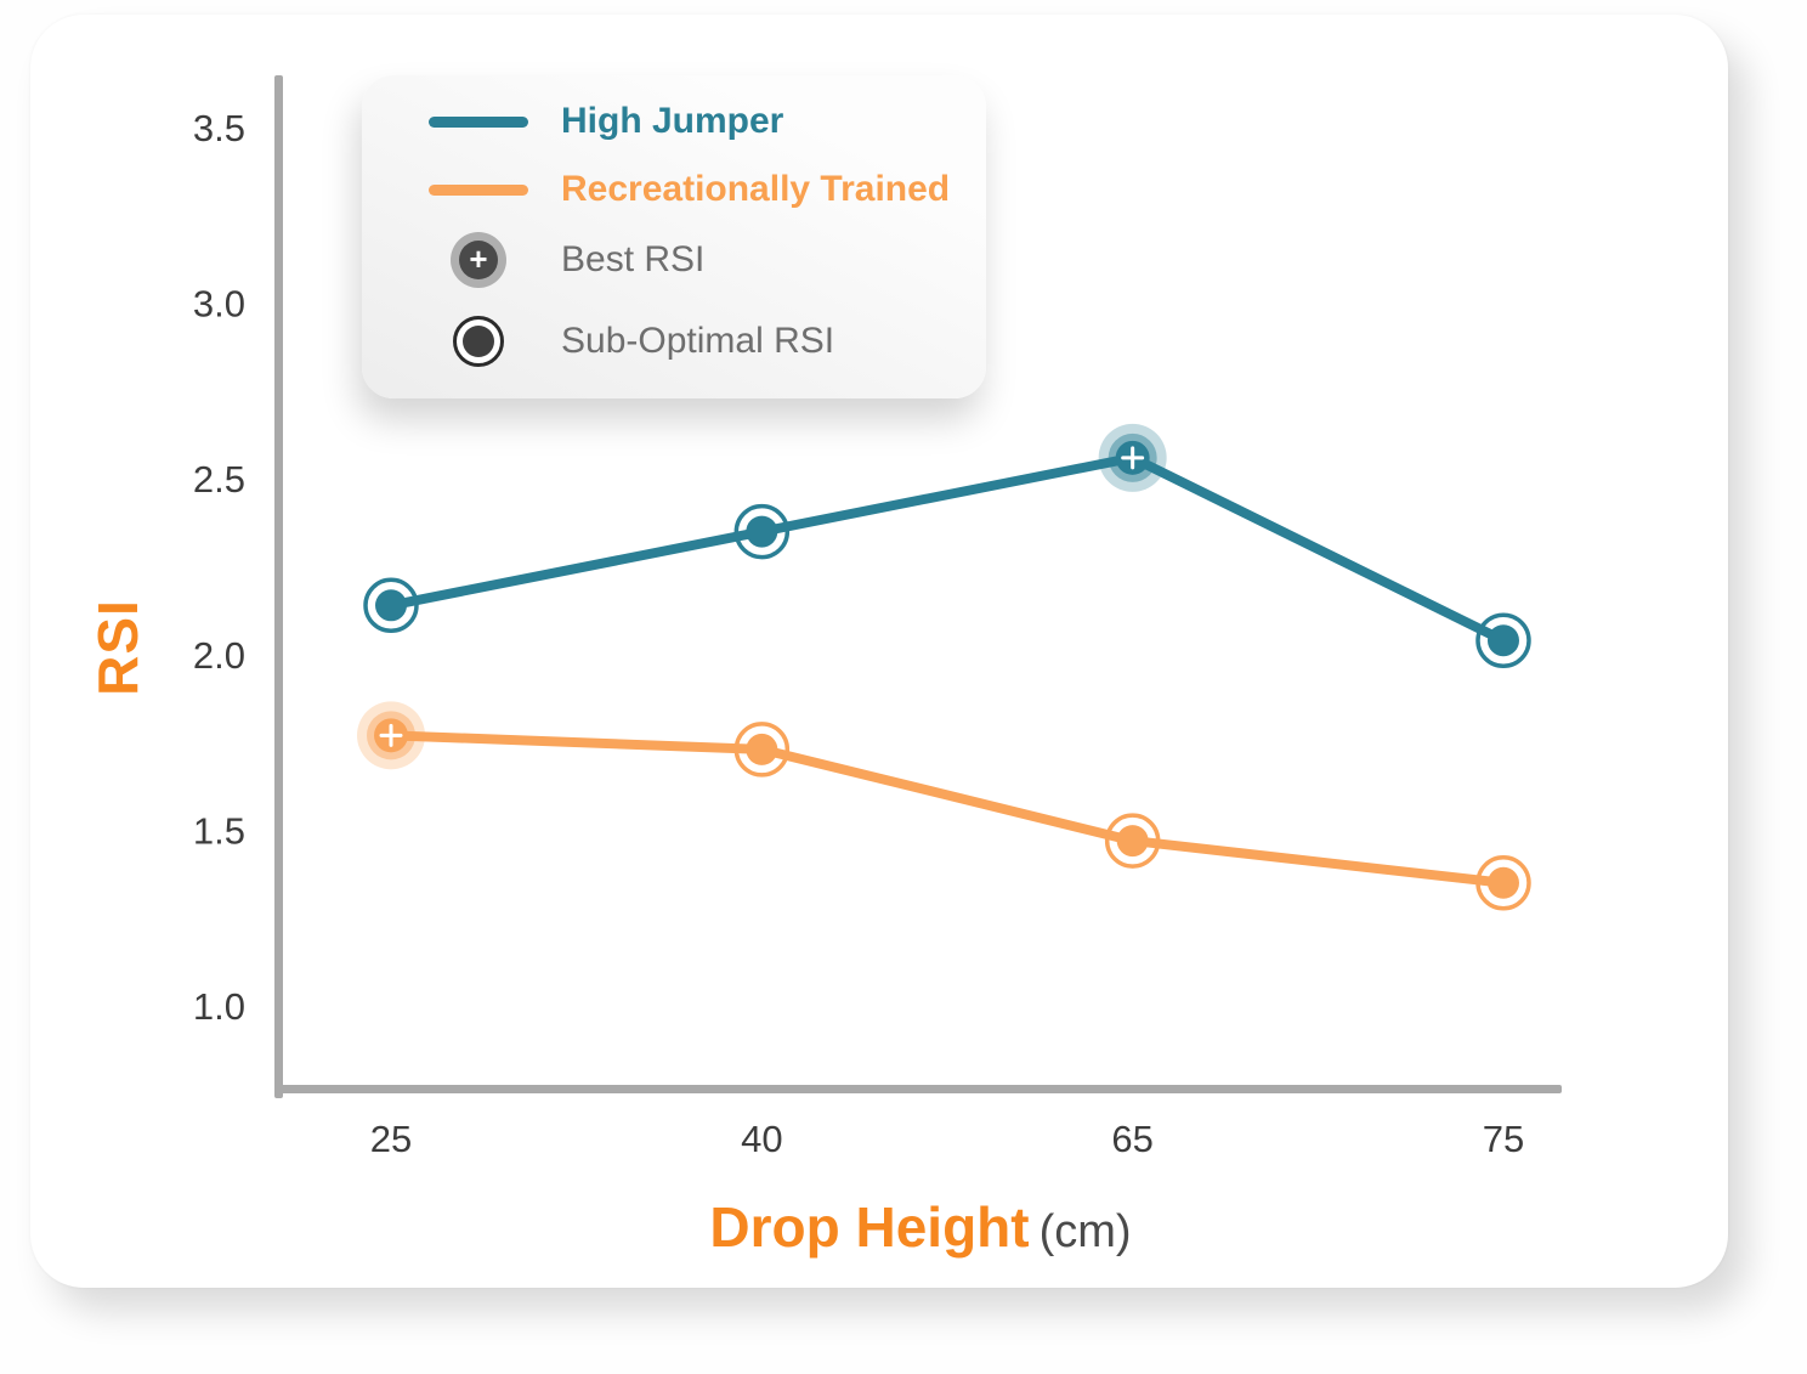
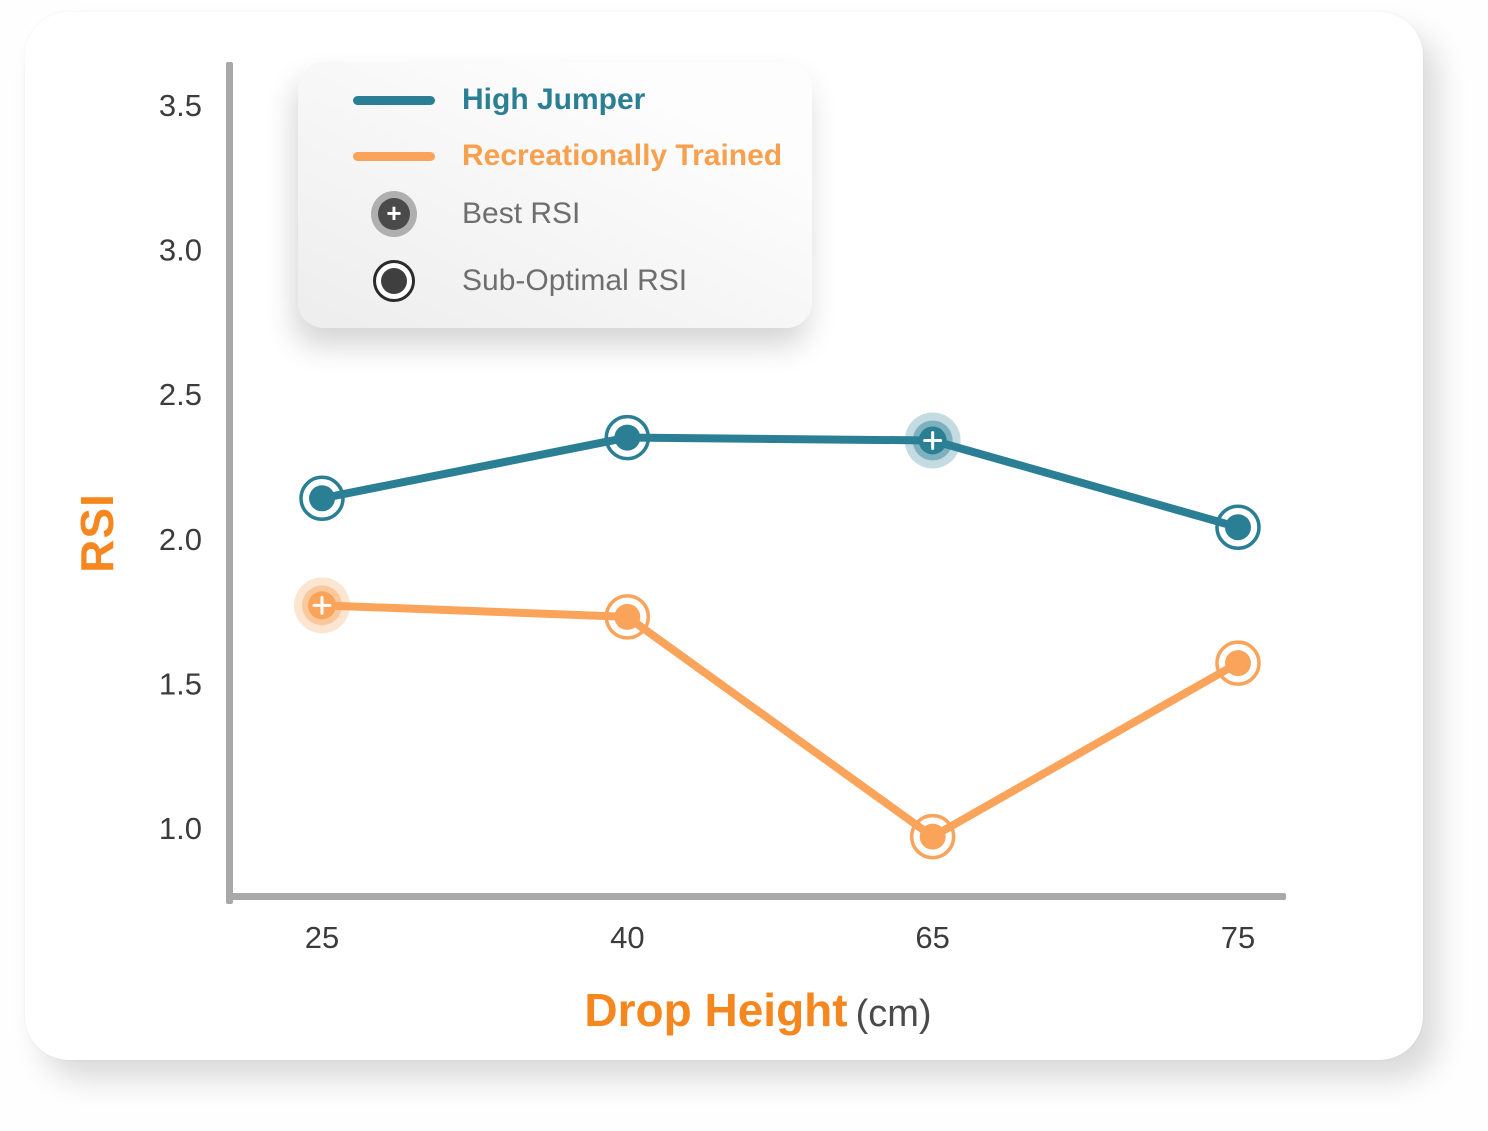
High Jumper/65: 2.56 -> 2.34
Recreationally Trained/65: 1.47 -> 0.97
Recreationally Trained/75: 1.35 -> 1.57
